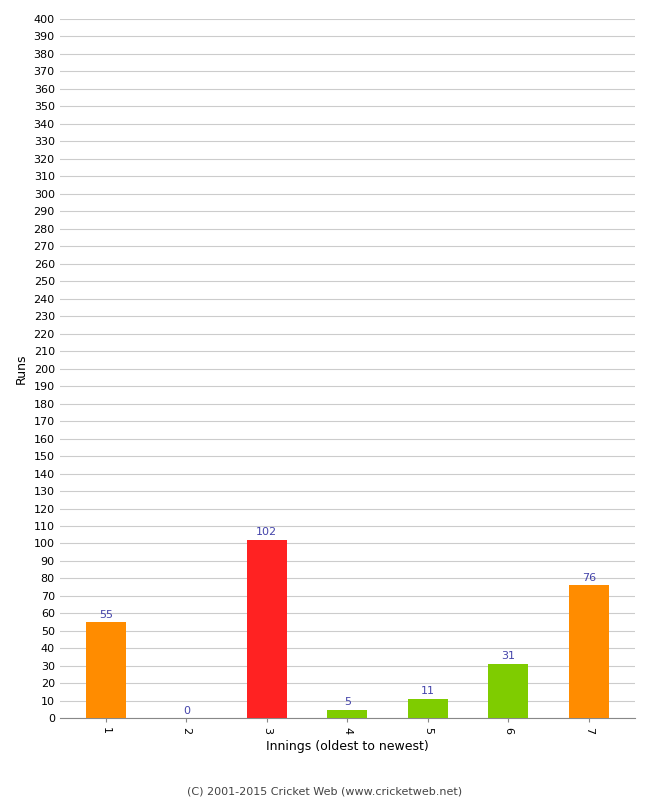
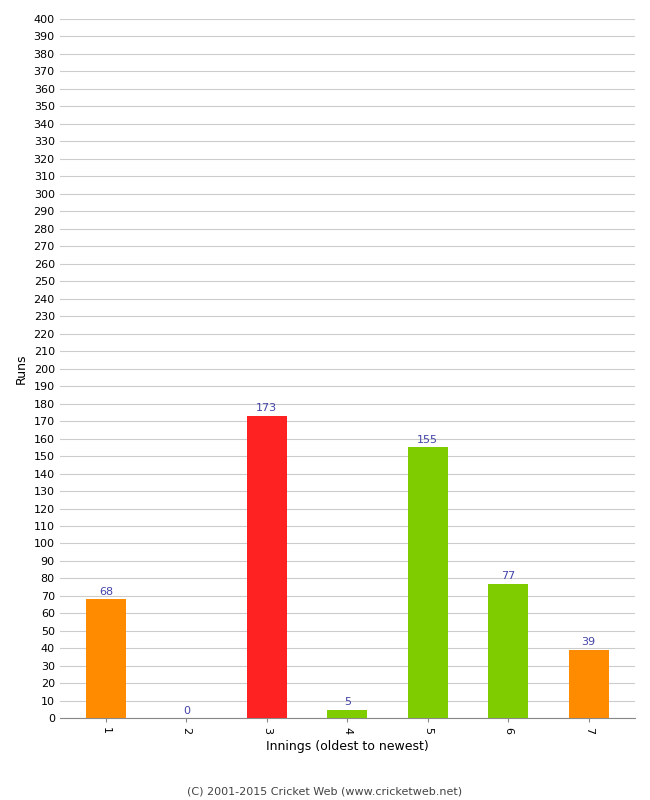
1: 55 -> 68
3: 102 -> 173
5: 11 -> 155
6: 31 -> 77
7: 76 -> 39
